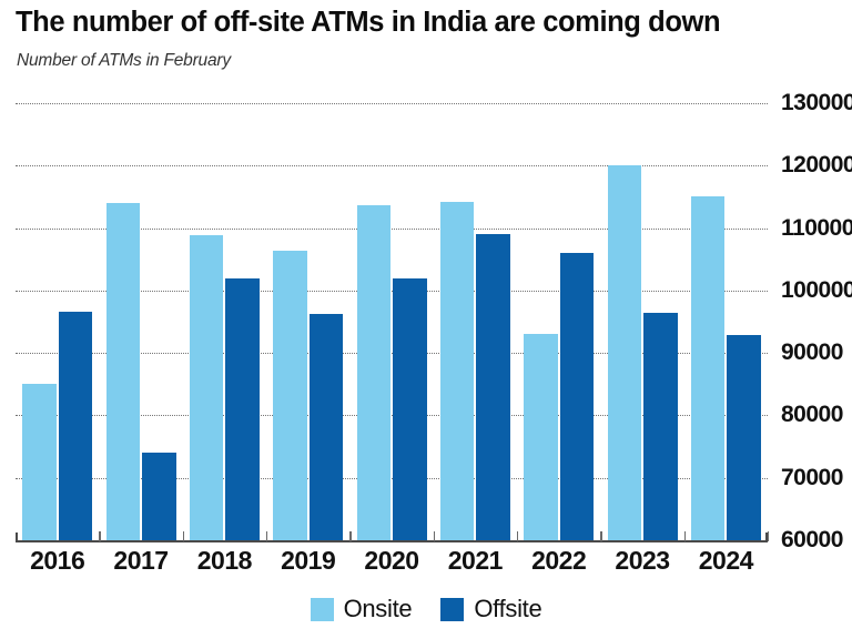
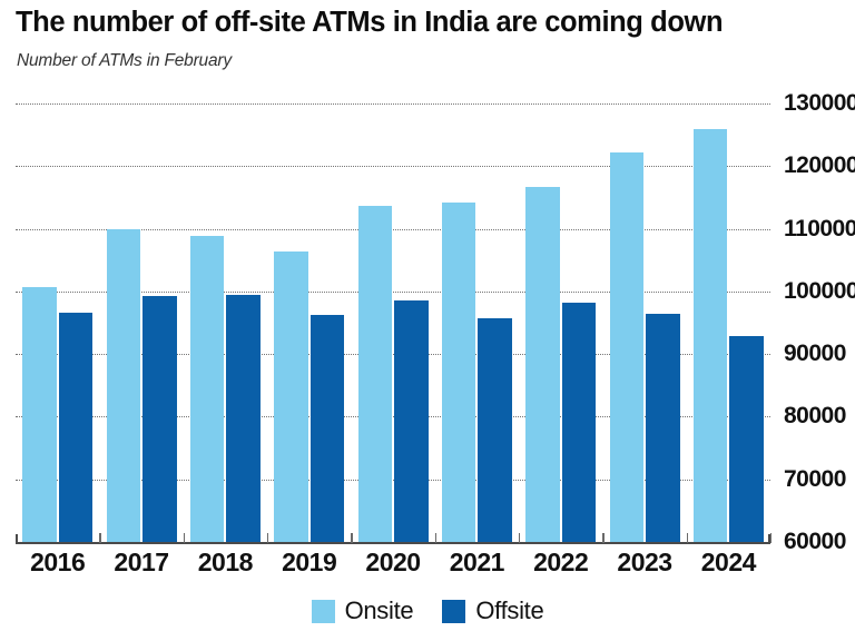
Onsite/2016: 85000 -> 101000
Onsite/2017: 114000 -> 110000
Offsite/2017: 74000 -> 99000
Offsite/2018: 102000 -> 99000
Offsite/2020: 102000 -> 98000
Offsite/2021: 109000 -> 96000
Onsite/2022: 93000 -> 117000
Offsite/2022: 106000 -> 98000
Onsite/2023: 120000 -> 122000
Onsite/2024: 115000 -> 126000
